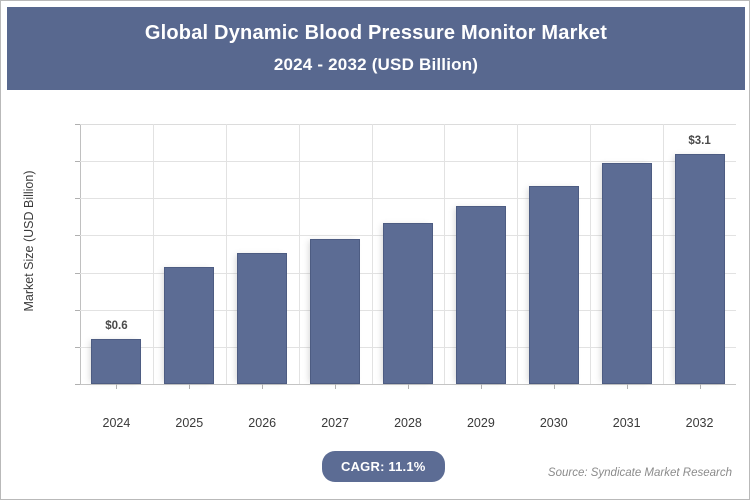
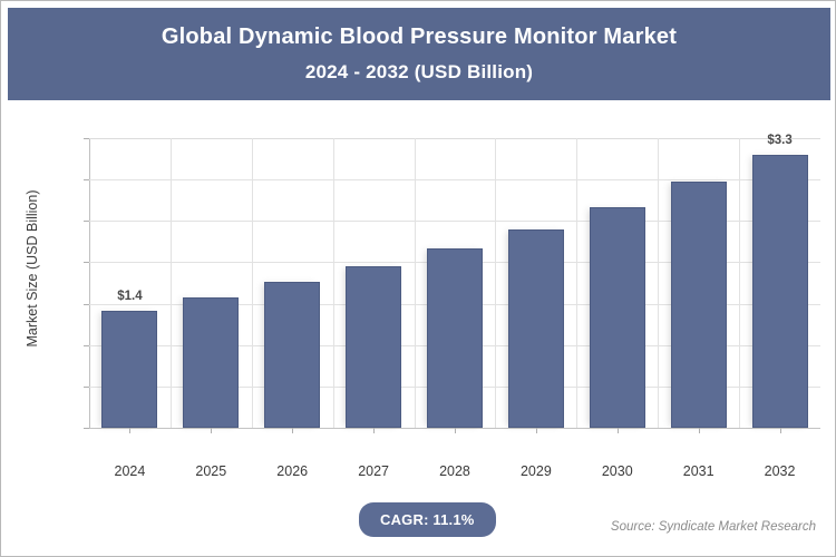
2024: $0.6 -> $1.4
2032: $3.1 -> $3.3
